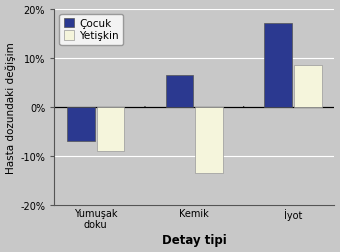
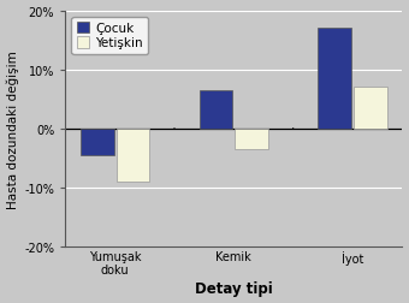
Çocuk/Yumuşak doku: -7.0% -> -4.5%
Yetişkin/Kemik: -13.5% -> -3.5%
Yetişkin/İyot: 8.5% -> 7.0%
